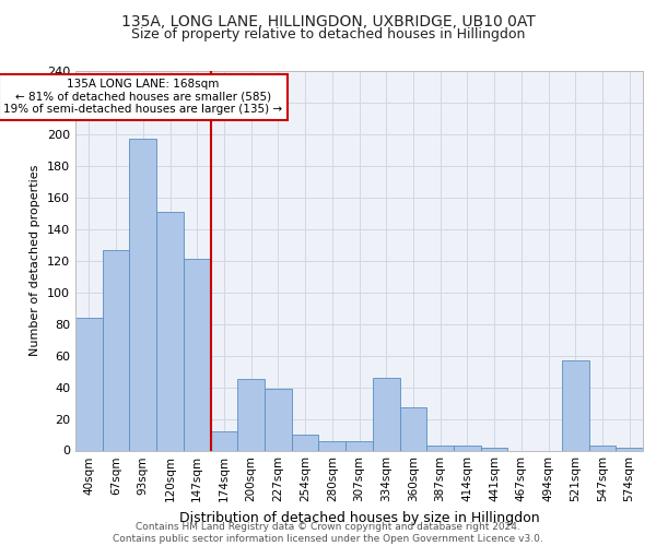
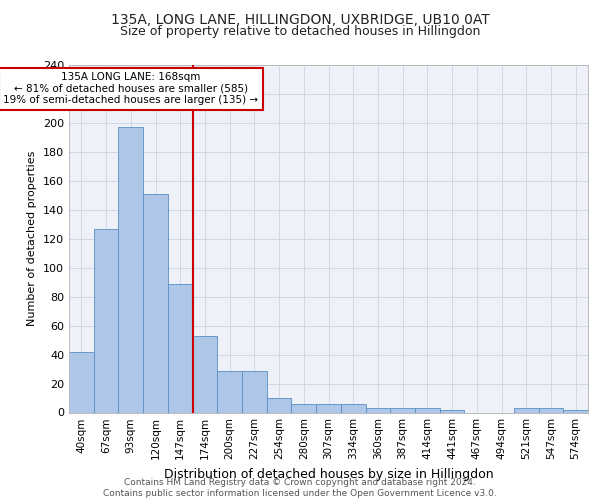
40sqm: 84 -> 42
147sqm: 121 -> 89
174sqm: 12 -> 53
200sqm: 45 -> 29
227sqm: 39 -> 29
334sqm: 46 -> 6
360sqm: 27 -> 3
521sqm: 57 -> 3
